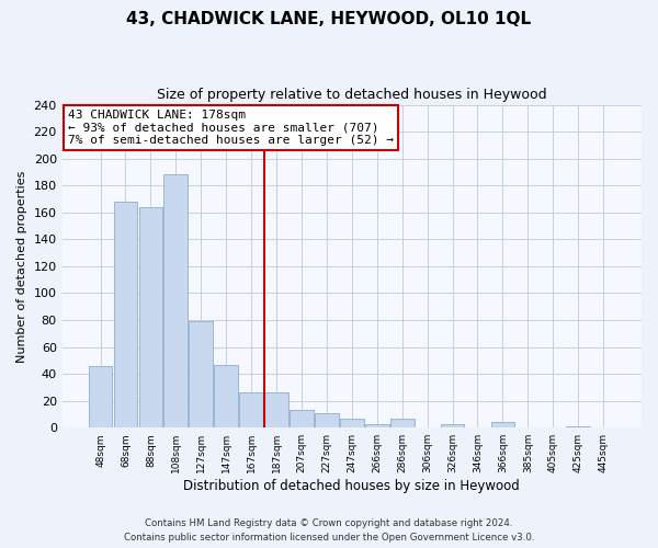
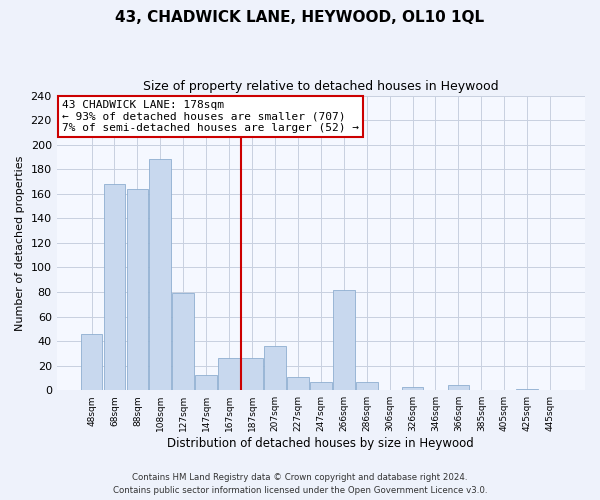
147sqm: 47 -> 12
207sqm: 13 -> 36
266sqm: 3 -> 82
